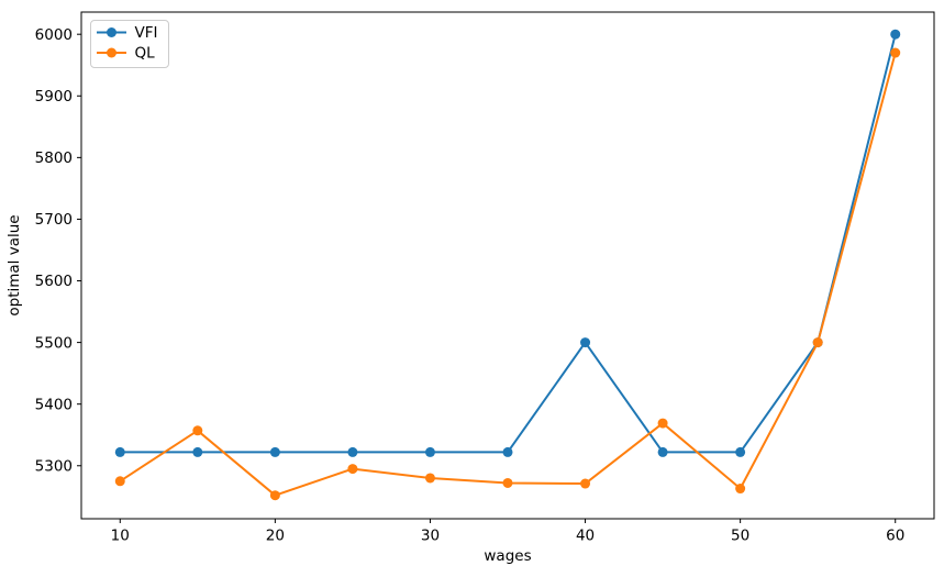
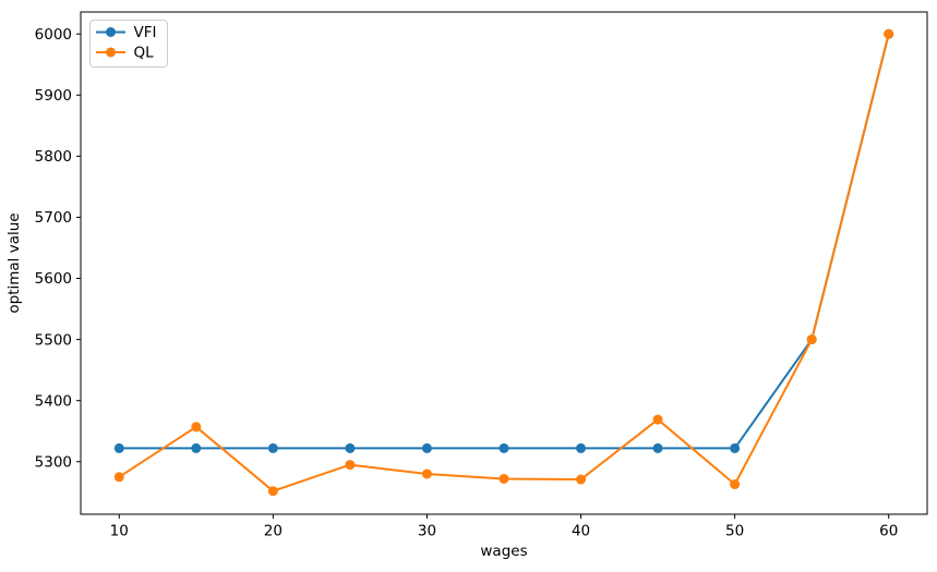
VFI/40: 5500 -> 5320
QL/60: 5970 -> 6000
